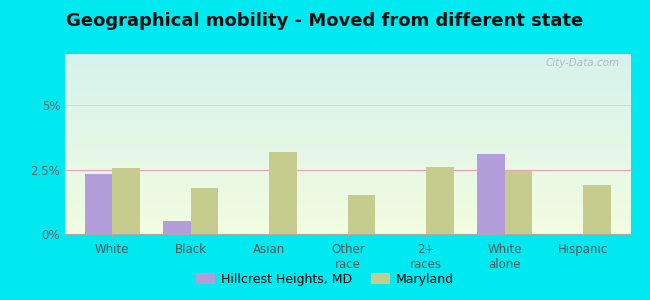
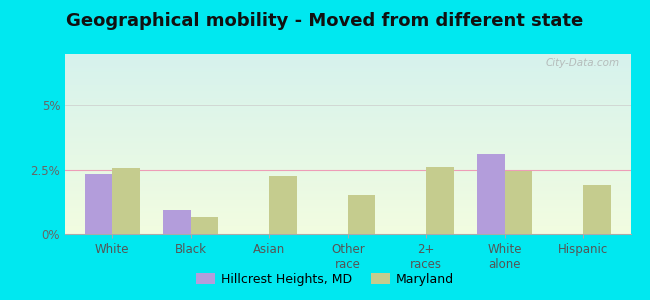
Hillcrest Heights, MD/Black: 0.50% -> 0.95%
Maryland/Black: 1.80% -> 0.65%
Maryland/Asian: 3.20% -> 2.25%
